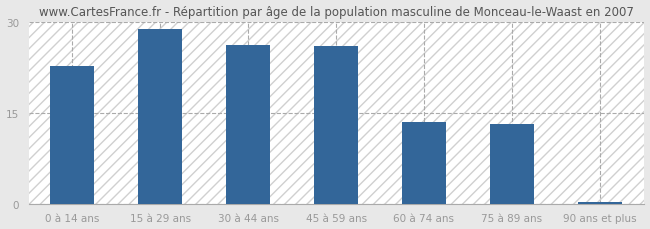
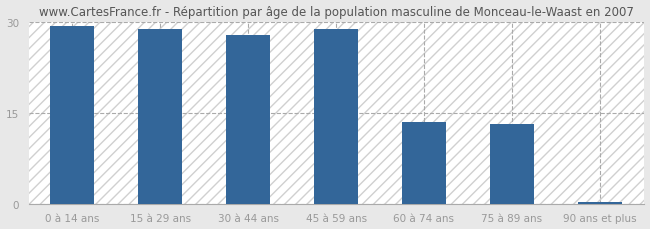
0 à 14 ans: 22.6 -> 29.3
30 à 44 ans: 26.2 -> 27.7
45 à 59 ans: 26.0 -> 28.8
